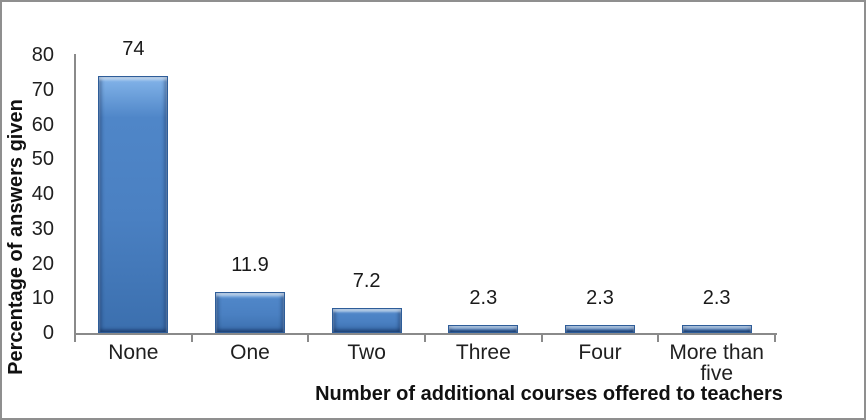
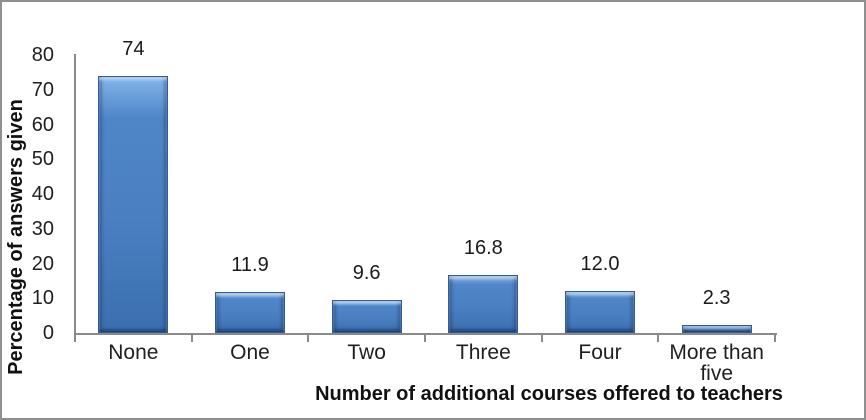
Two: 7.2 -> 9.6
Three: 2.3 -> 16.8
Four: 2.3 -> 12.0
